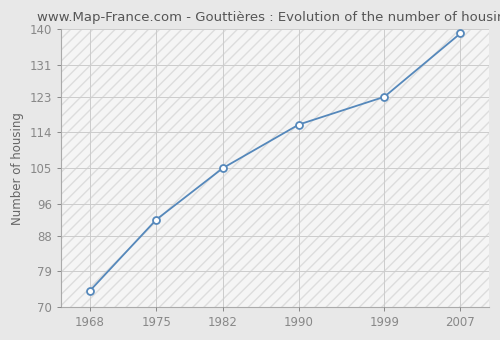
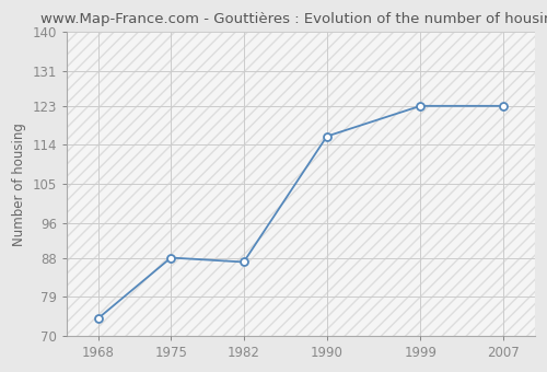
1975: 92 -> 88
1982: 105 -> 87
2007: 139 -> 123
